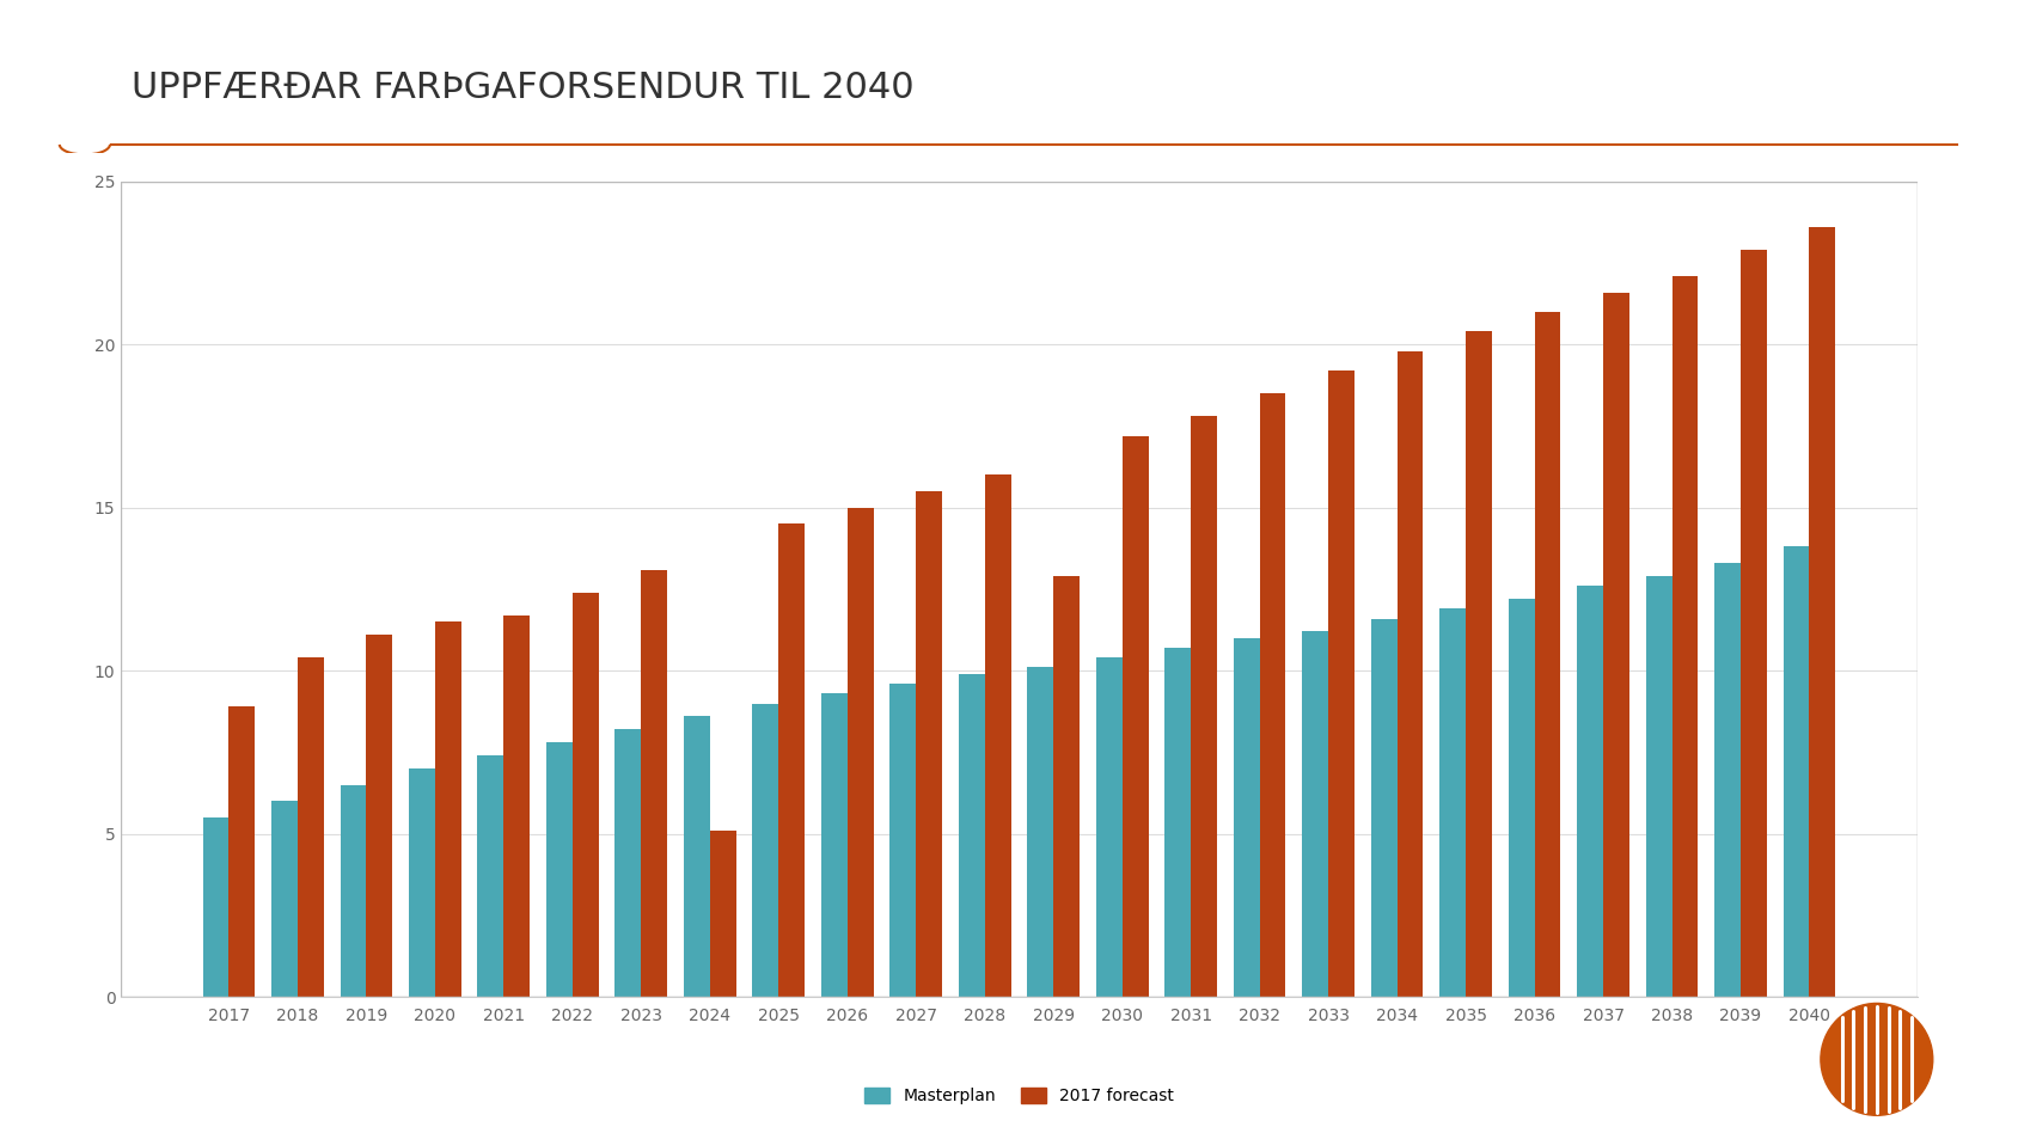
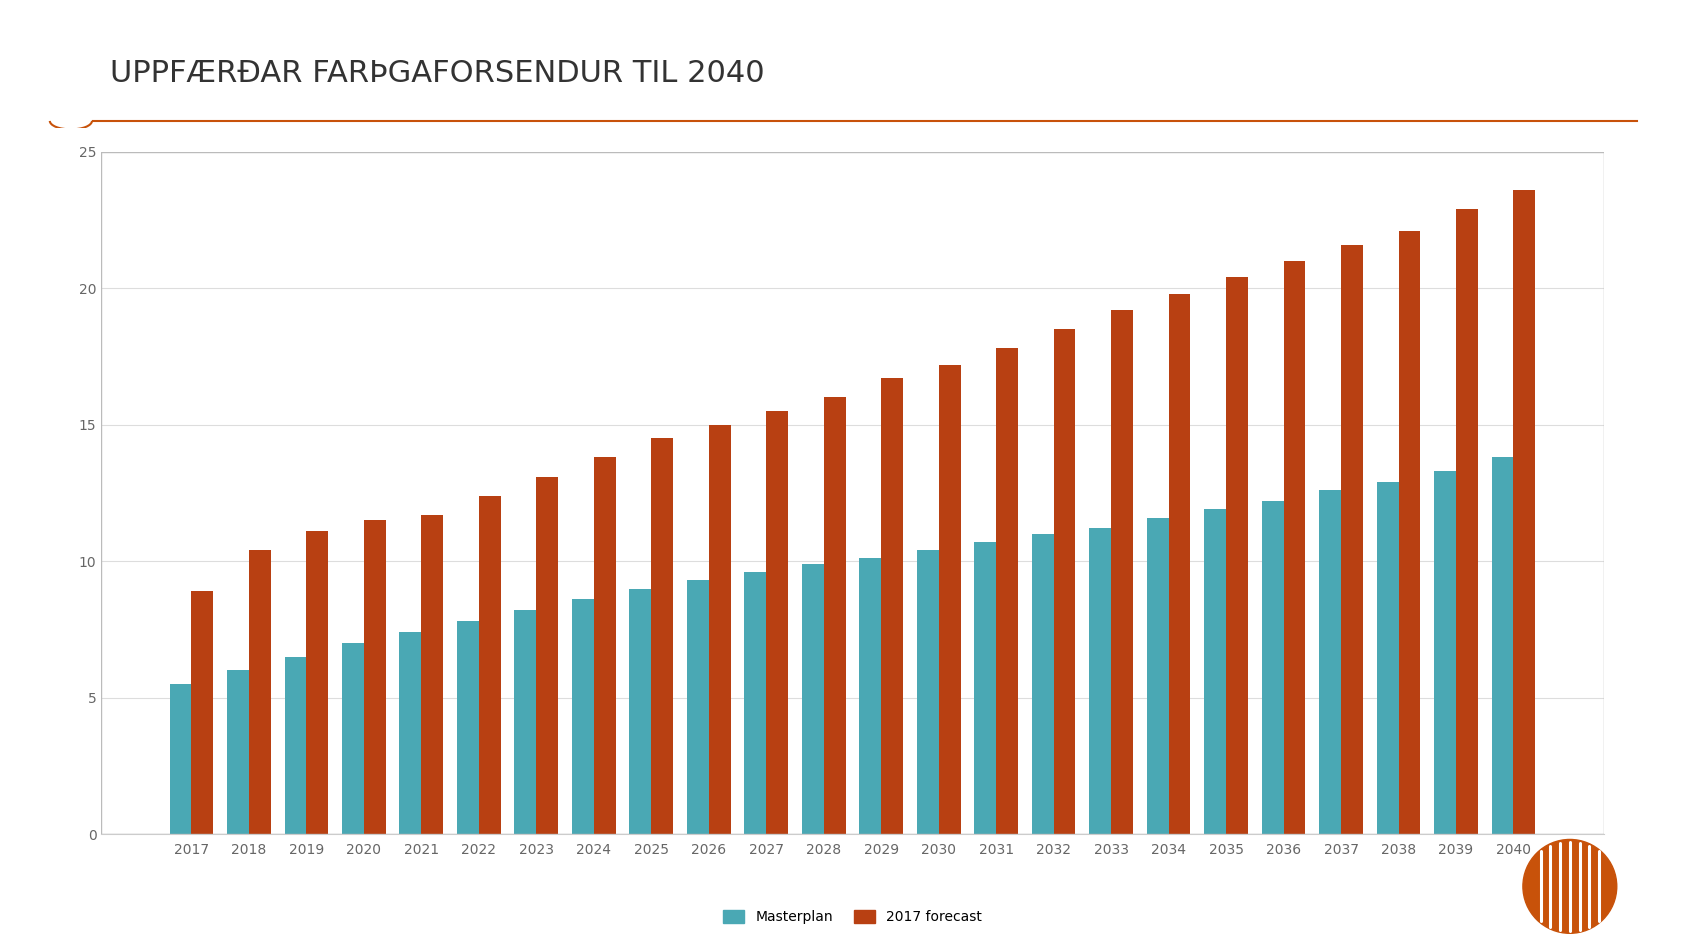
2017 forecast/2024: 5.1 -> 13.8
2017 forecast/2029: 12.9 -> 16.7
